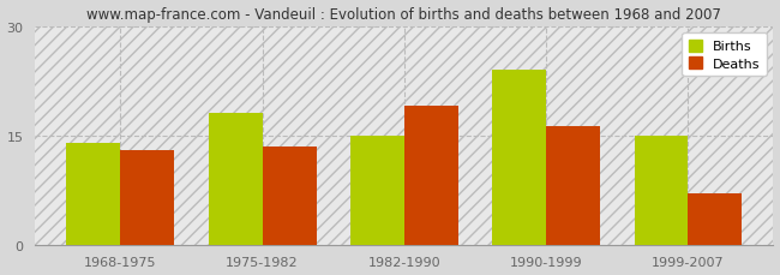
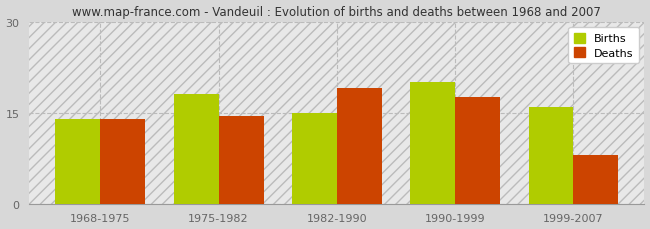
Deaths/1968-1975: 13.0 -> 14.0
Deaths/1975-1982: 13.4 -> 14.5
Births/1990-1999: 24 -> 20
Deaths/1990-1999: 16.2 -> 17.5
Births/1999-2007: 15 -> 16
Deaths/1999-2007: 7.0 -> 8.0
